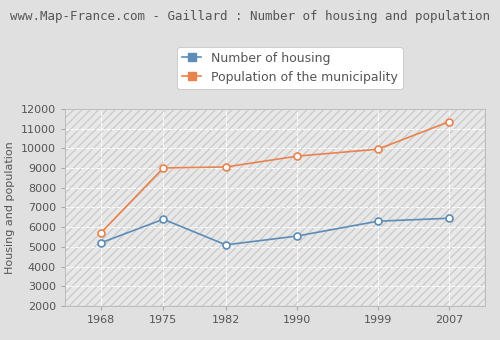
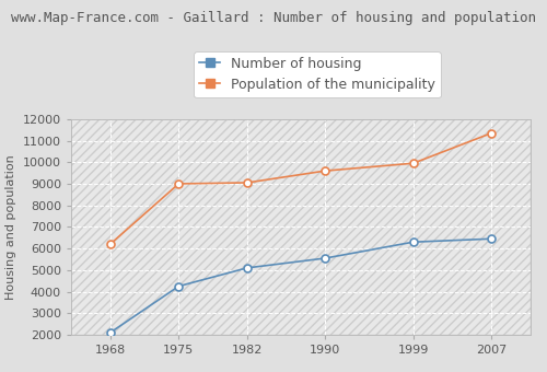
Number of housing/1968: 5200 -> 2100
Population of the municipality/1968: 5700 -> 6200
Number of housing/1975: 6400 -> 4200
